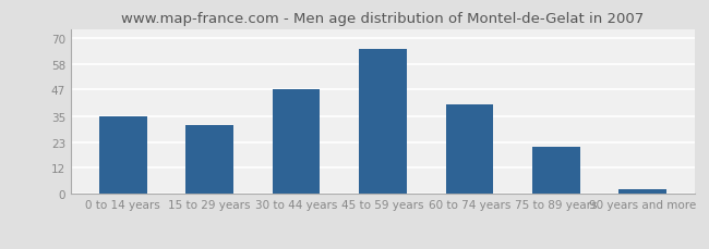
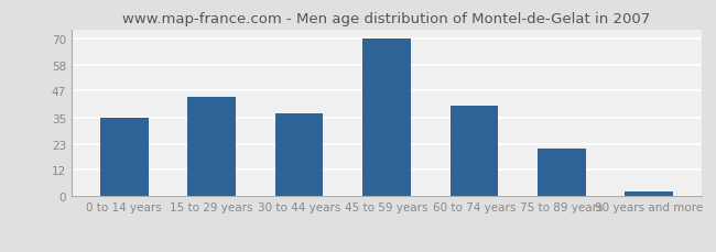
15 to 29 years: 31 -> 44
30 to 44 years: 47 -> 37
45 to 59 years: 65 -> 70
